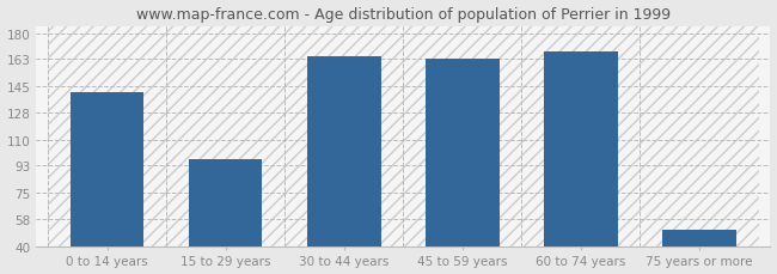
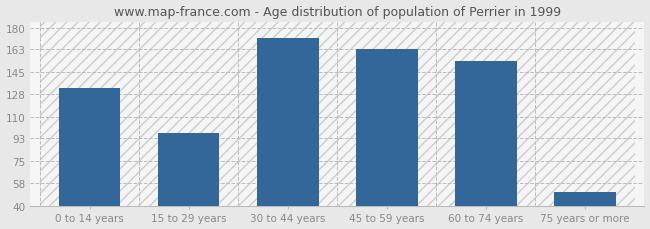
0 to 14 years: 141 -> 133
30 to 44 years: 165 -> 172
60 to 74 years: 168 -> 154
